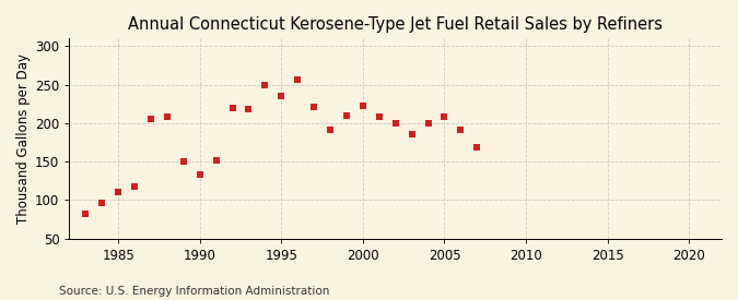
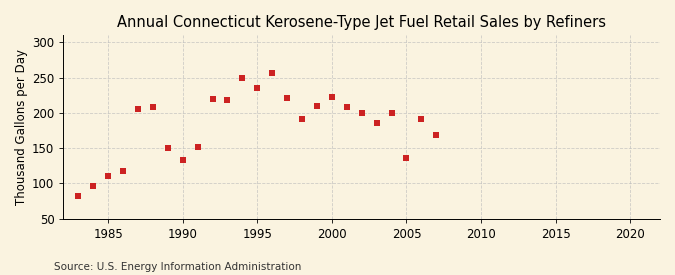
2005: 208 -> 136
